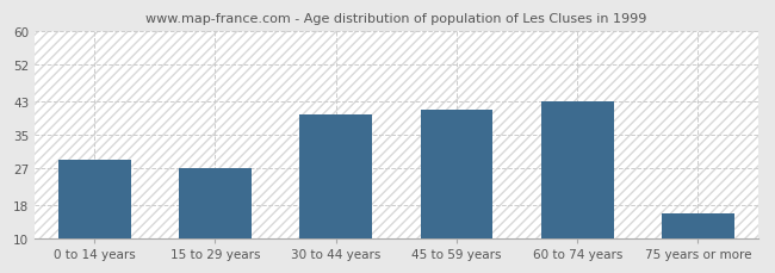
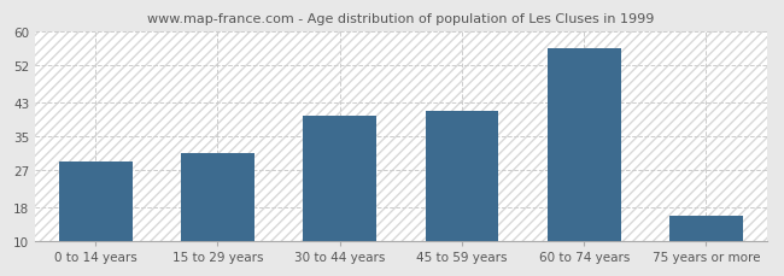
15 to 29 years: 27 -> 31
60 to 74 years: 43 -> 56
